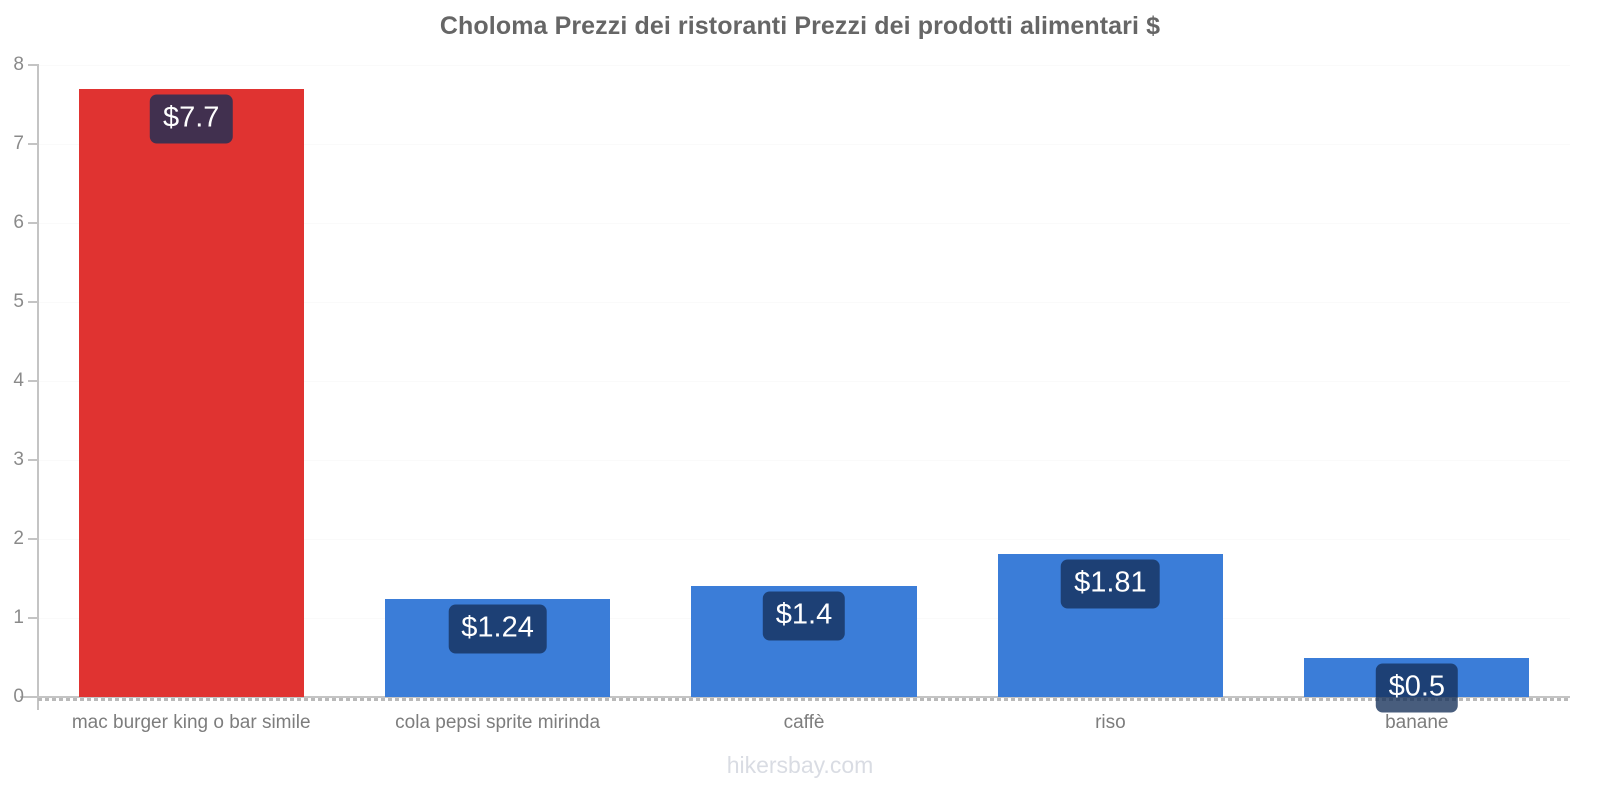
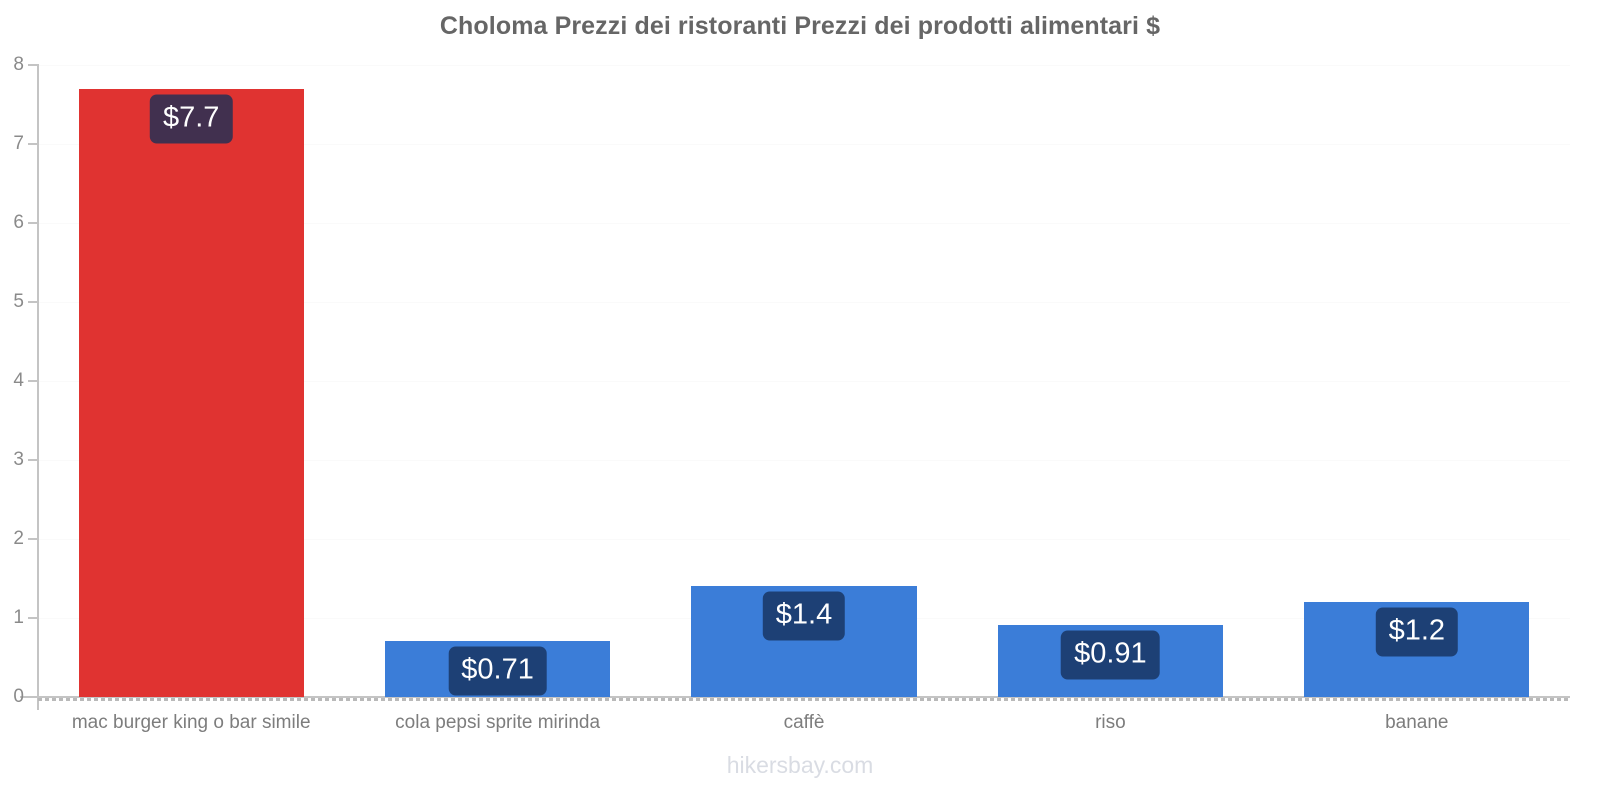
cola pepsi sprite mirinda: $1.24 -> $0.71
riso: $1.81 -> $0.91
banane: $0.5 -> $1.2
